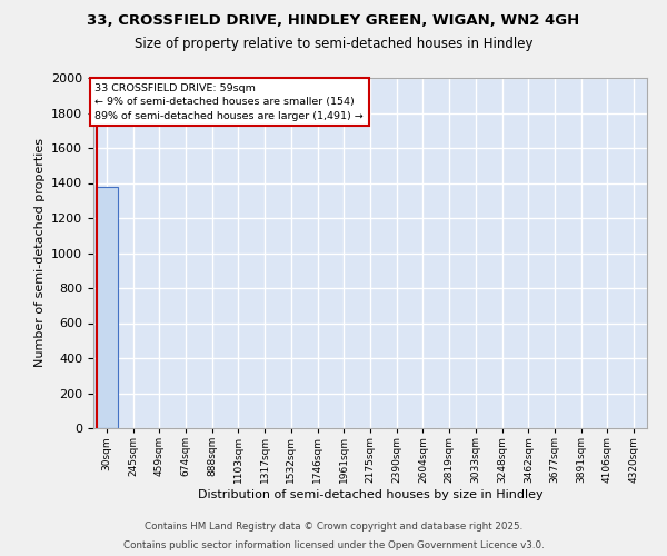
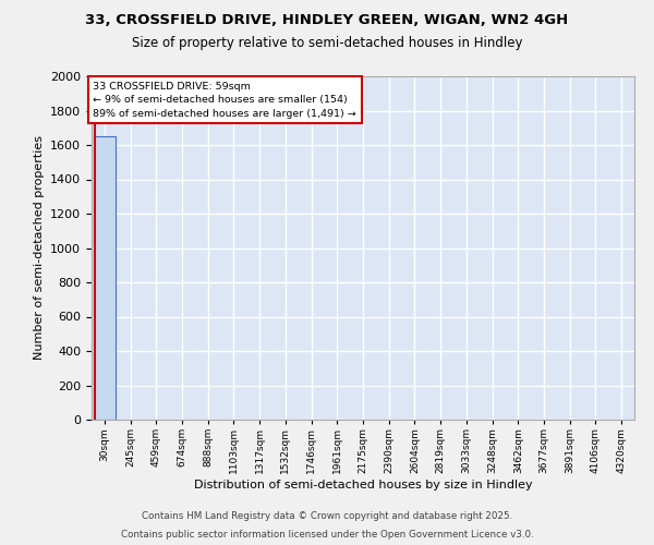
30sqm: 1380 -> 1650
